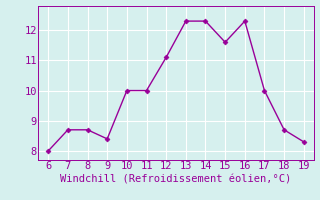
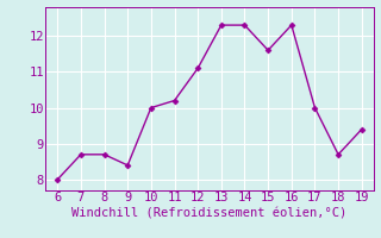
11: 10.0 -> 10.2
19: 8.3 -> 9.4
